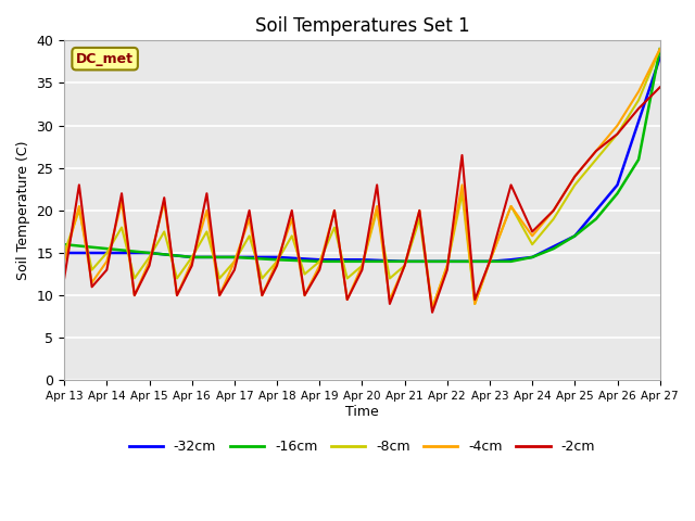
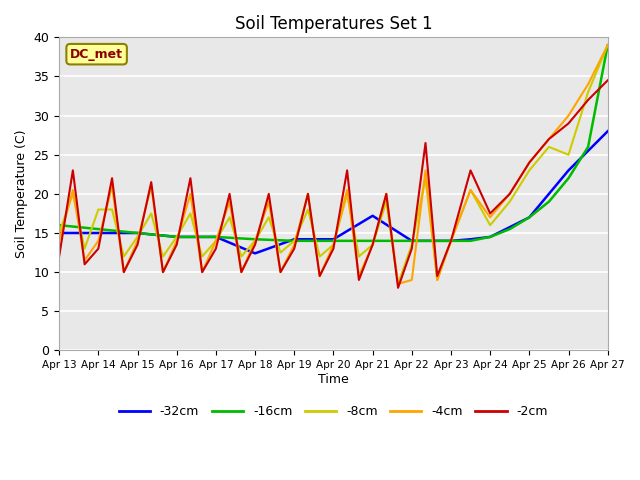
-8cm/Apr 14: 15.0 -> 18.0
-32cm/Apr 18: 14.5 -> 12.4
-32cm/Apr 21: 14.0 -> 17.2
-4cm/Apr 22: 13.5 -> 9.0
-8cm/Apr 26: 29.0 -> 25.0
-32cm/Apr 27: 38.0 -> 28.0
